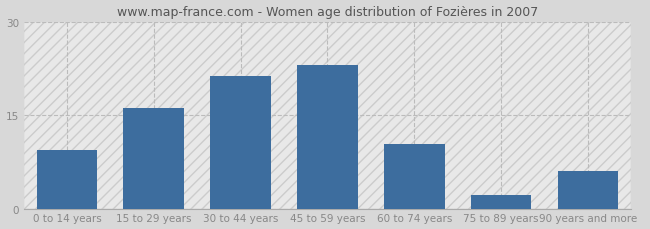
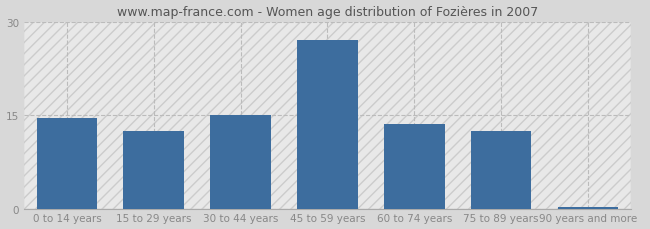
0 to 14 years: 9.4 -> 14.5
15 to 29 years: 16.2 -> 12.5
30 to 44 years: 21.2 -> 15.0
45 to 59 years: 23.0 -> 27.0
60 to 74 years: 10.4 -> 13.5
75 to 89 years: 2.2 -> 12.5
90 years and more: 6.0 -> 0.3
